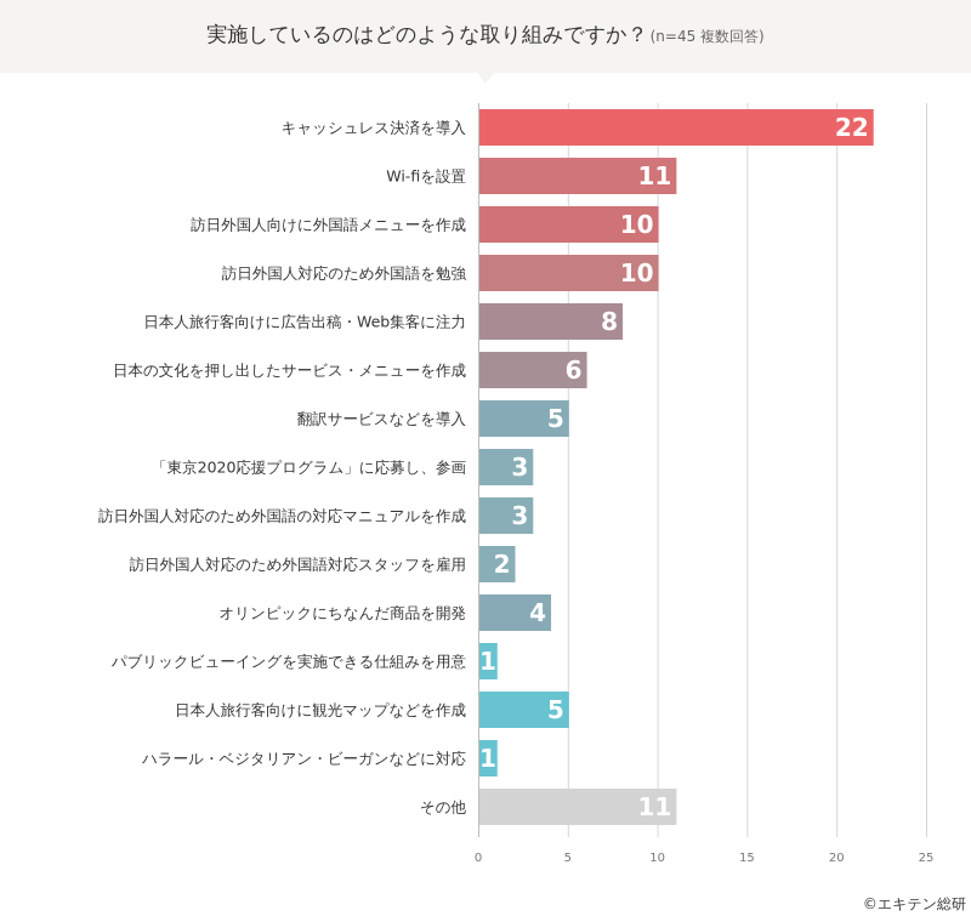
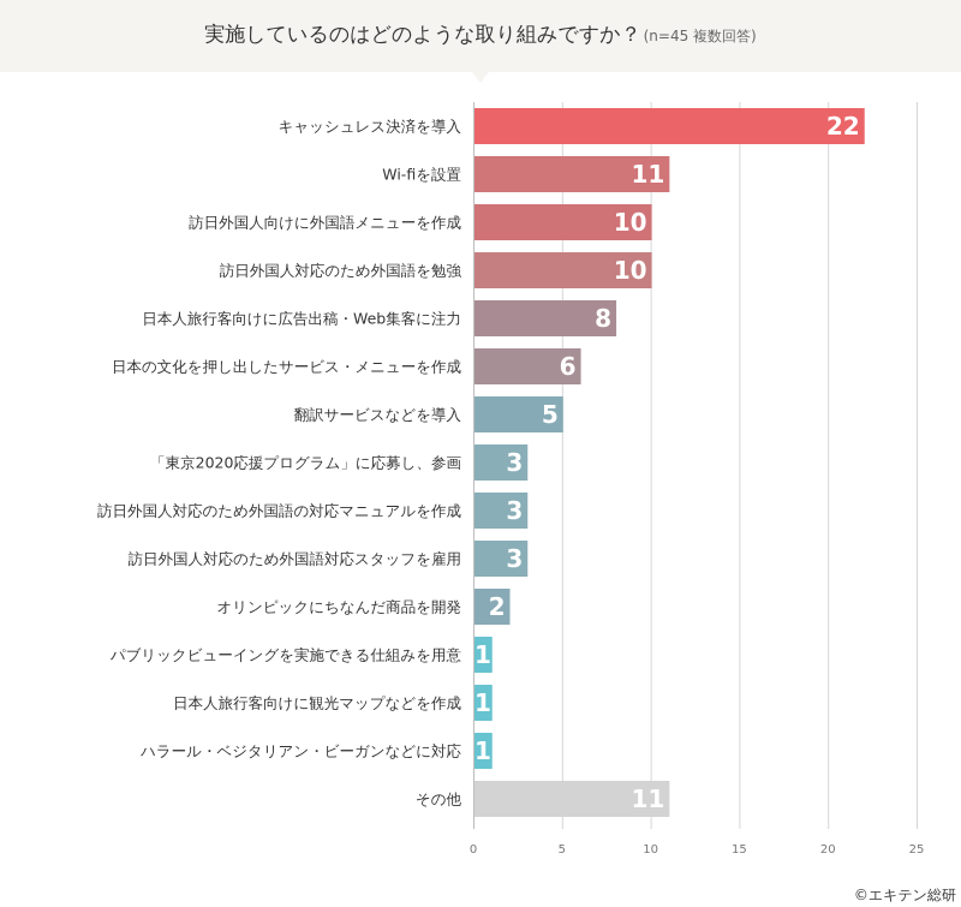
訪日外国人対応のため外国語対応スタッフを雇用: 2 -> 3
オリンピックにちなんだ商品を開発: 4 -> 2
日本人旅行客向けに観光マップなどを作成: 5 -> 1
